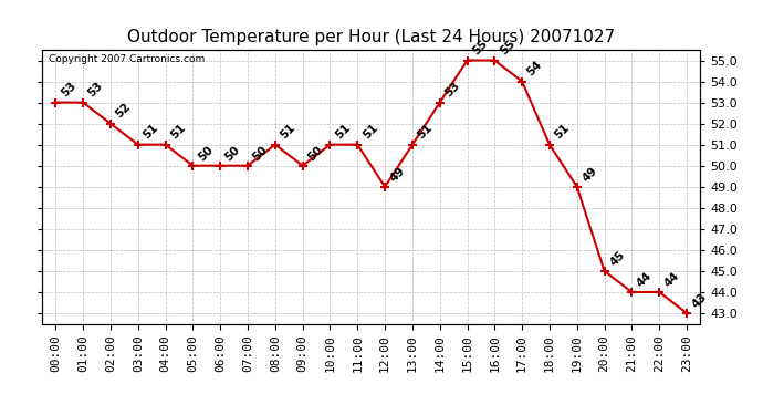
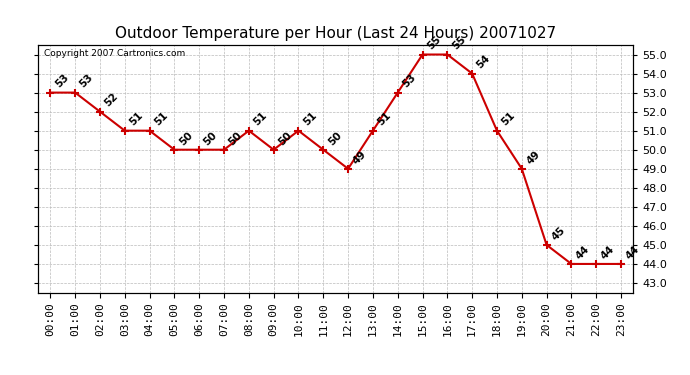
11:00: 51 -> 50
23:00: 43 -> 44
